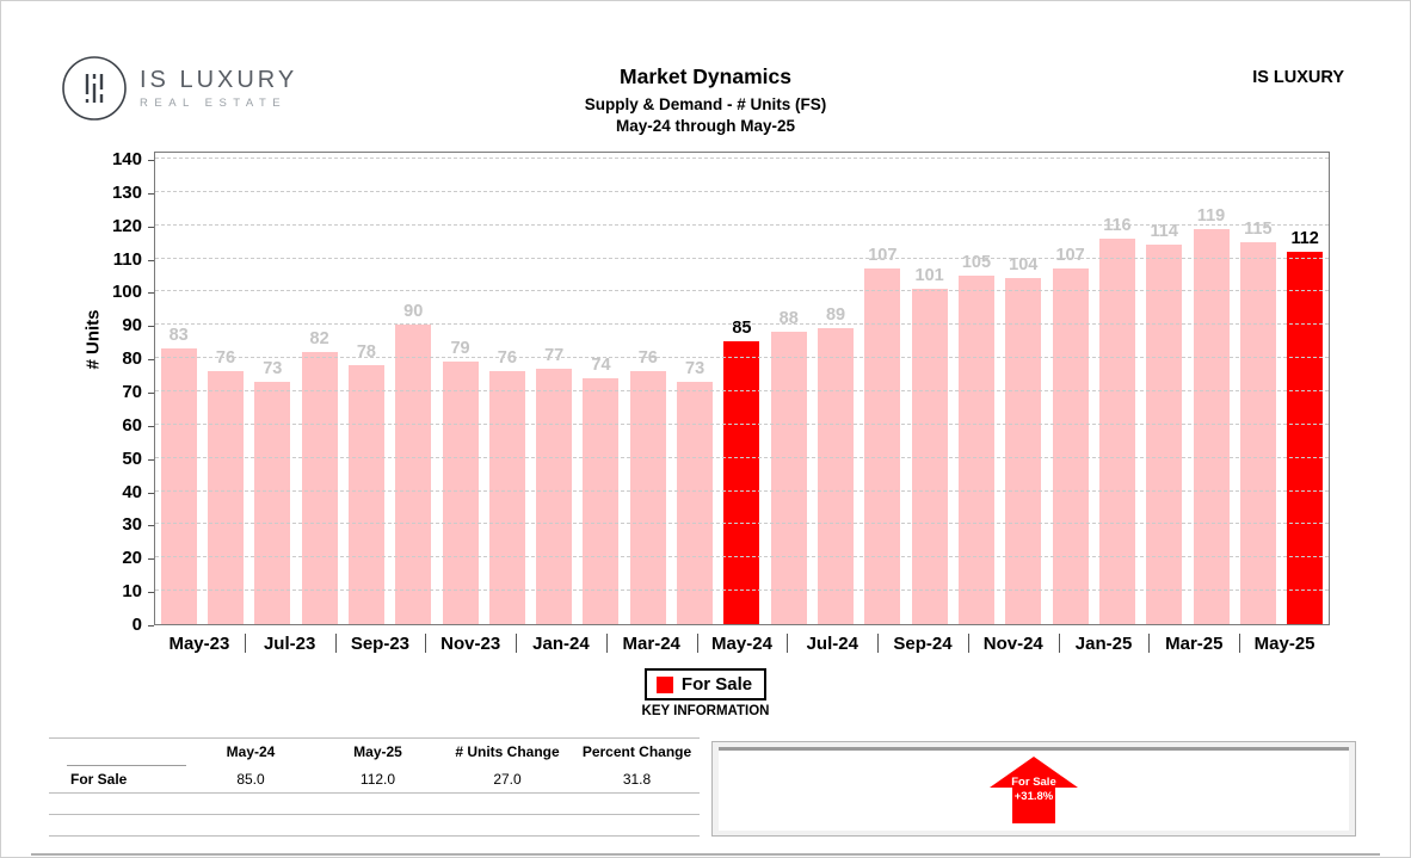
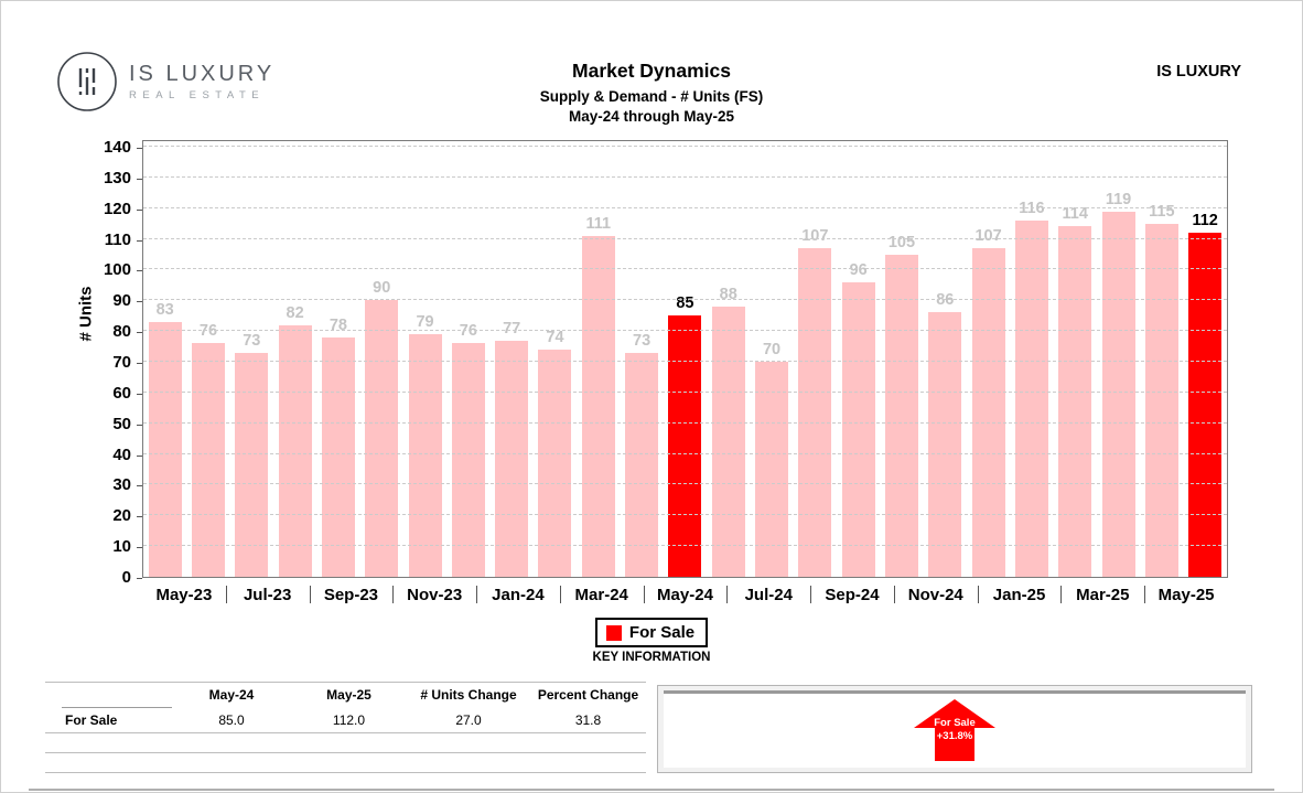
Mar-24: 76 -> 111
Jul-24: 89 -> 70
Sep-24: 101 -> 96
Nov-24: 104 -> 86
